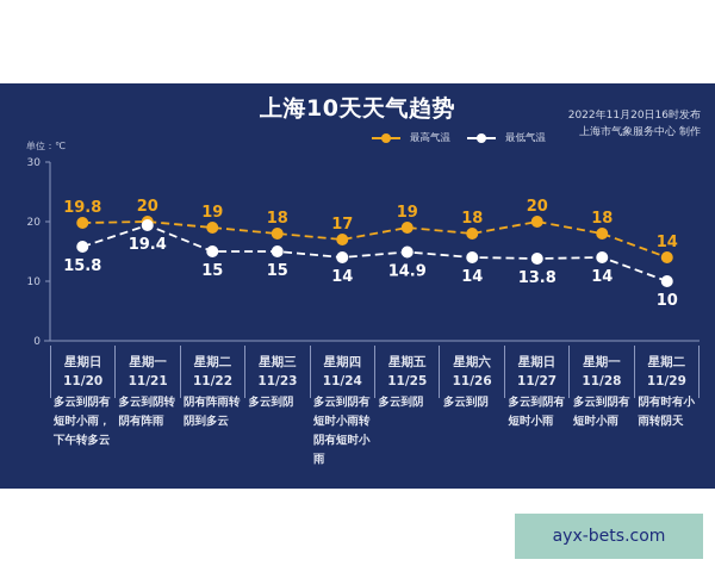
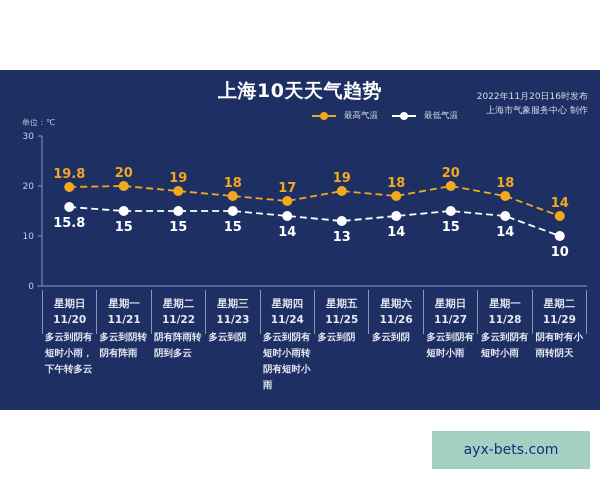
最低气温/11/21: 19.4 -> 15
最低气温/11/25: 14.9 -> 13
最低气温/11/27: 13.8 -> 15
